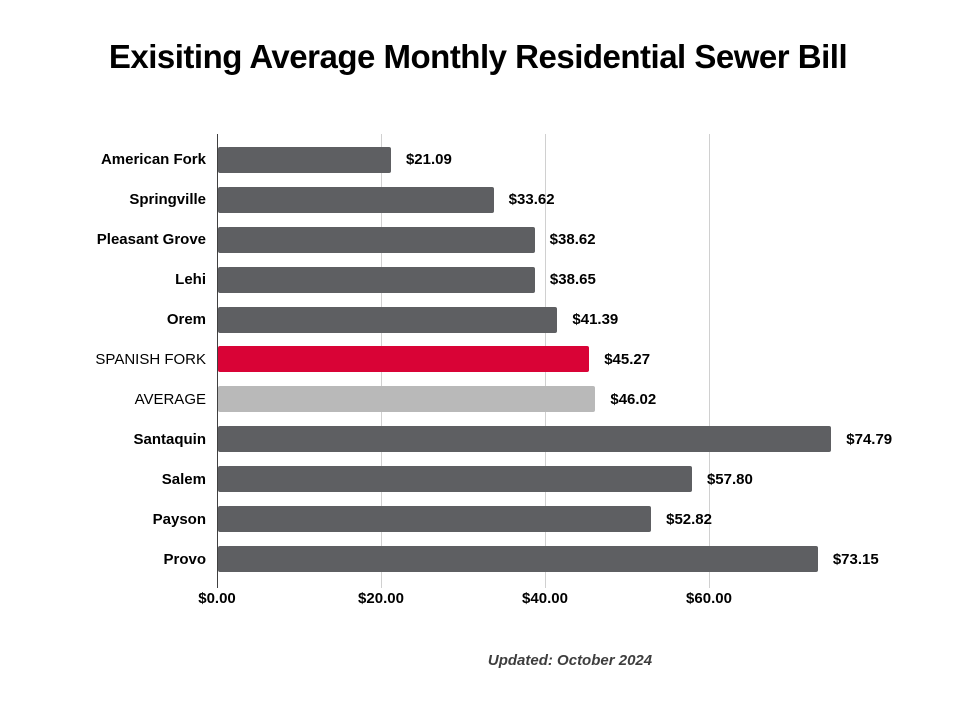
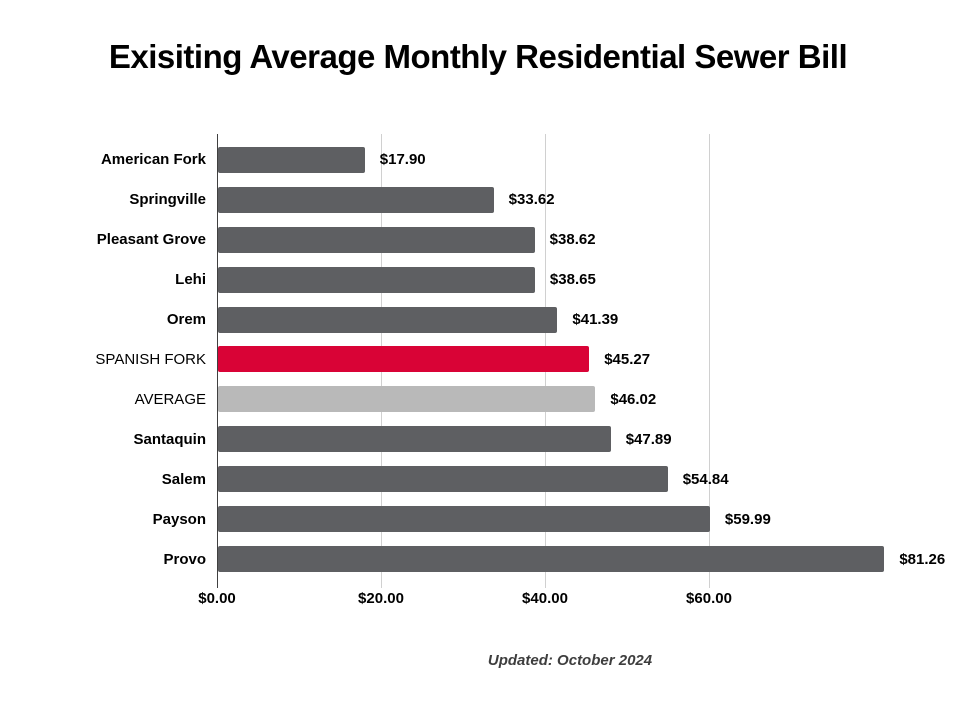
American Fork: $21.09 -> $17.90
Santaquin: $74.79 -> $47.89
Salem: $57.80 -> $54.84
Payson: $52.82 -> $59.99
Provo: $73.15 -> $81.26
